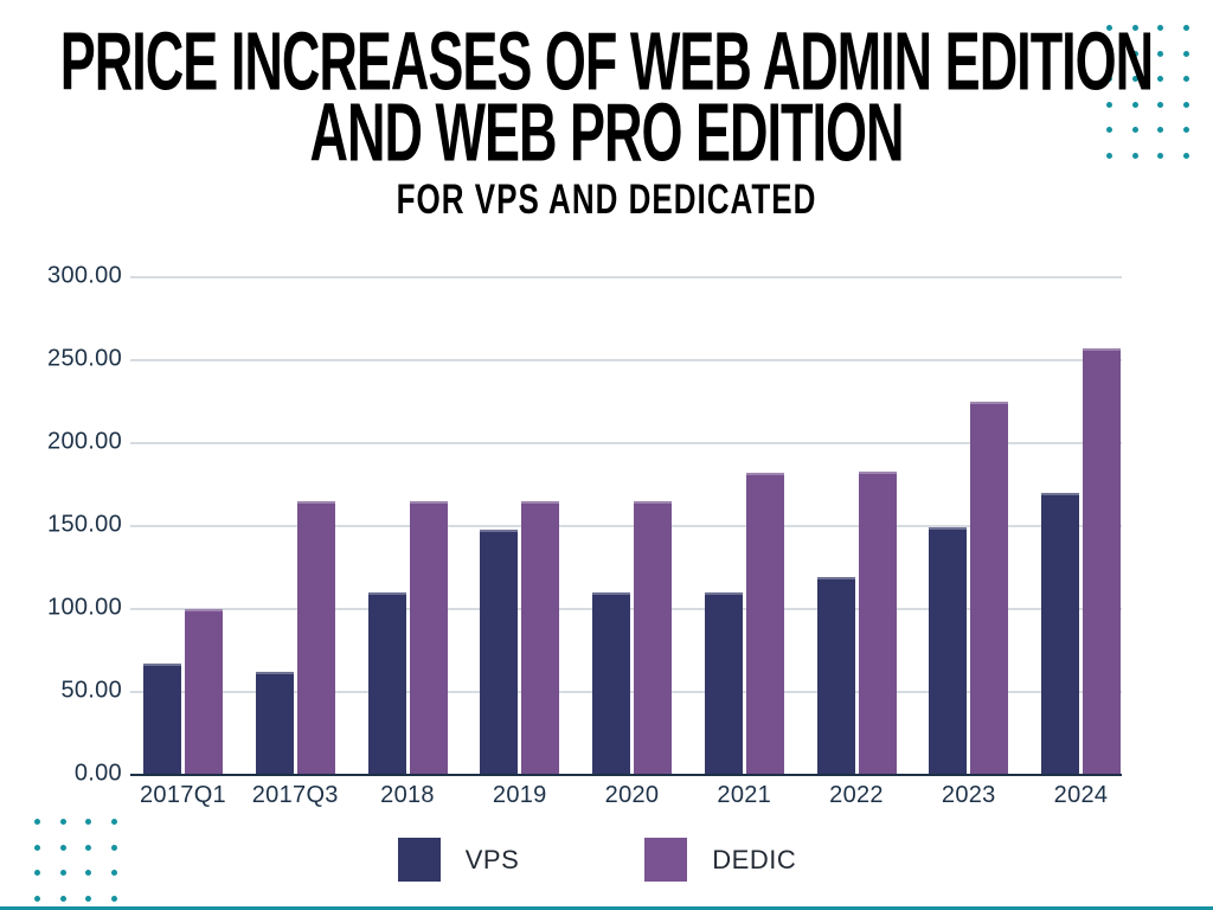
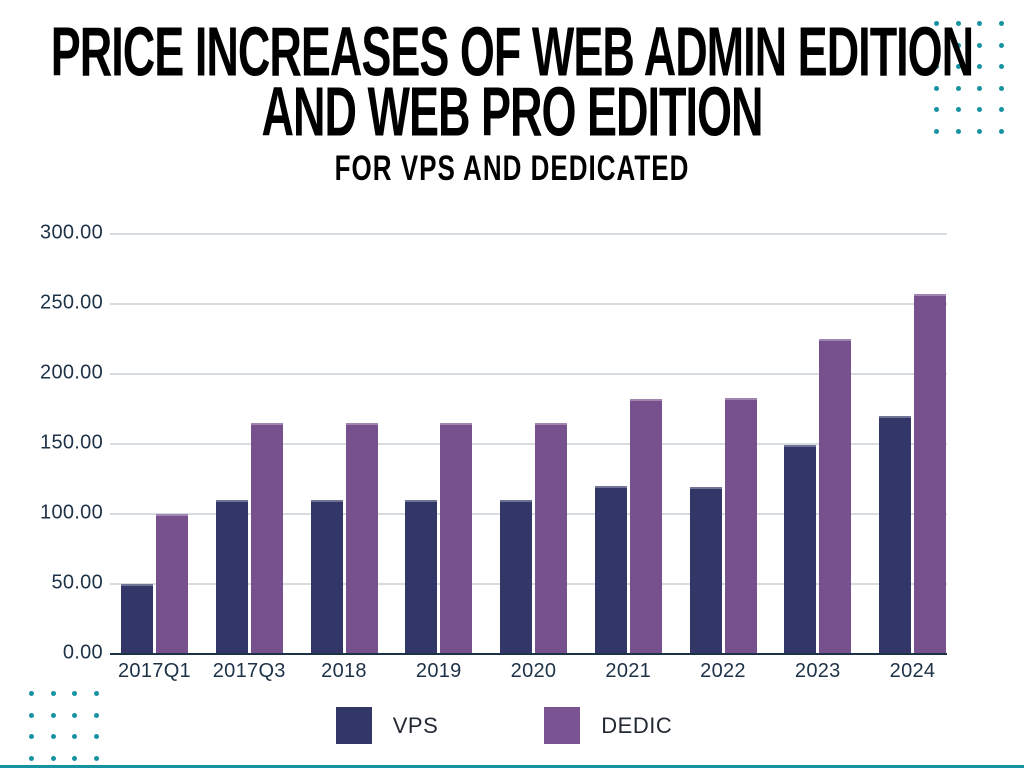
VPS/2017Q1: 67 -> 50
VPS/2017Q3: 62 -> 110
VPS/2019: 148 -> 110
VPS/2021: 110 -> 120
